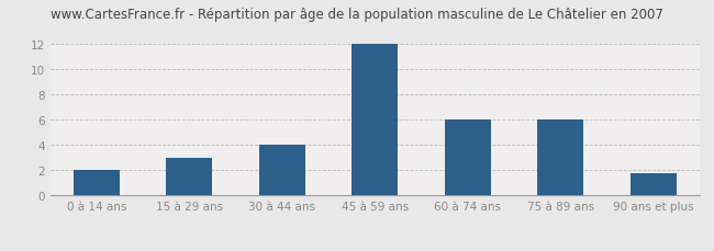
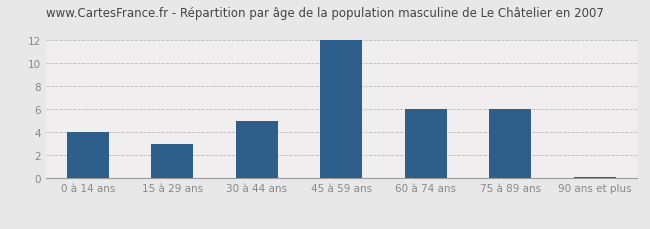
0 à 14 ans: 2.0 -> 4.0
30 à 44 ans: 4.0 -> 5.0
90 ans et plus: 1.8 -> 0.1
